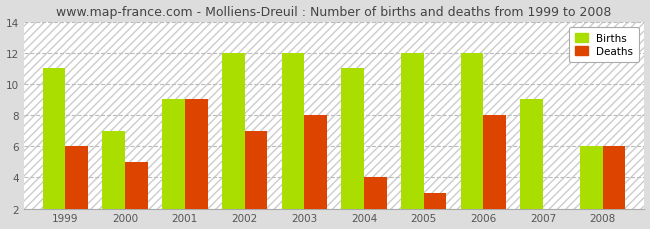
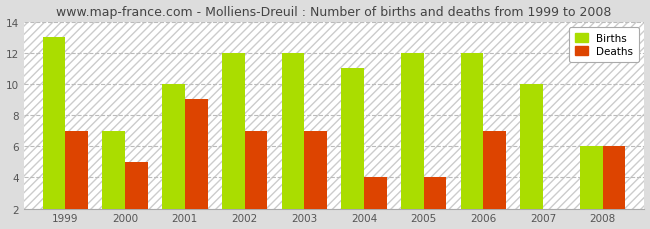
Births/1999: 11 -> 13
Deaths/1999: 6 -> 7
Births/2001: 9 -> 10
Deaths/2003: 8 -> 7
Deaths/2005: 3 -> 4
Deaths/2006: 8 -> 7
Births/2007: 9 -> 10
